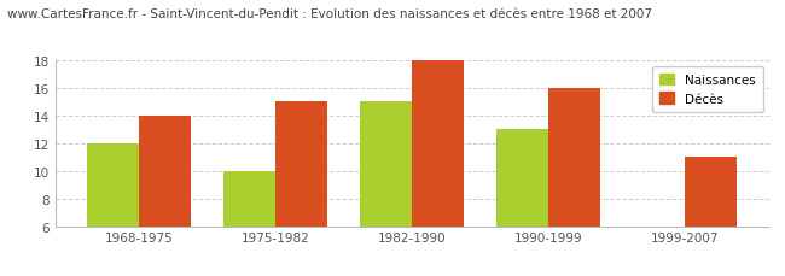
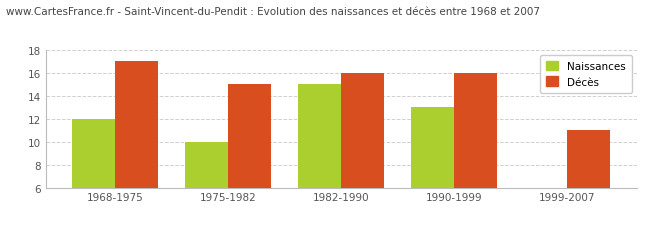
Décès/1968-1975: 14 -> 17
Décès/1982-1990: 18 -> 16
